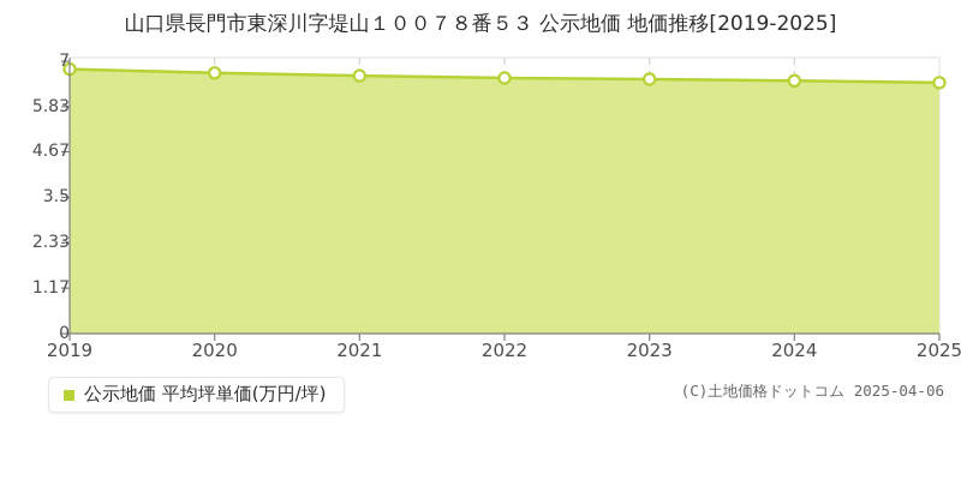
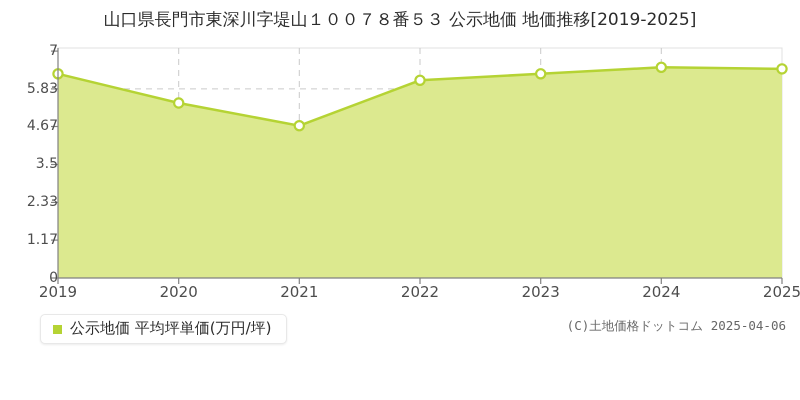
2019: 6.8 -> 6.3
2020: 6.7 -> 5.4
2021: 6.6 -> 4.7
2022: 6.6 -> 6.1
2023: 6.5 -> 6.3
